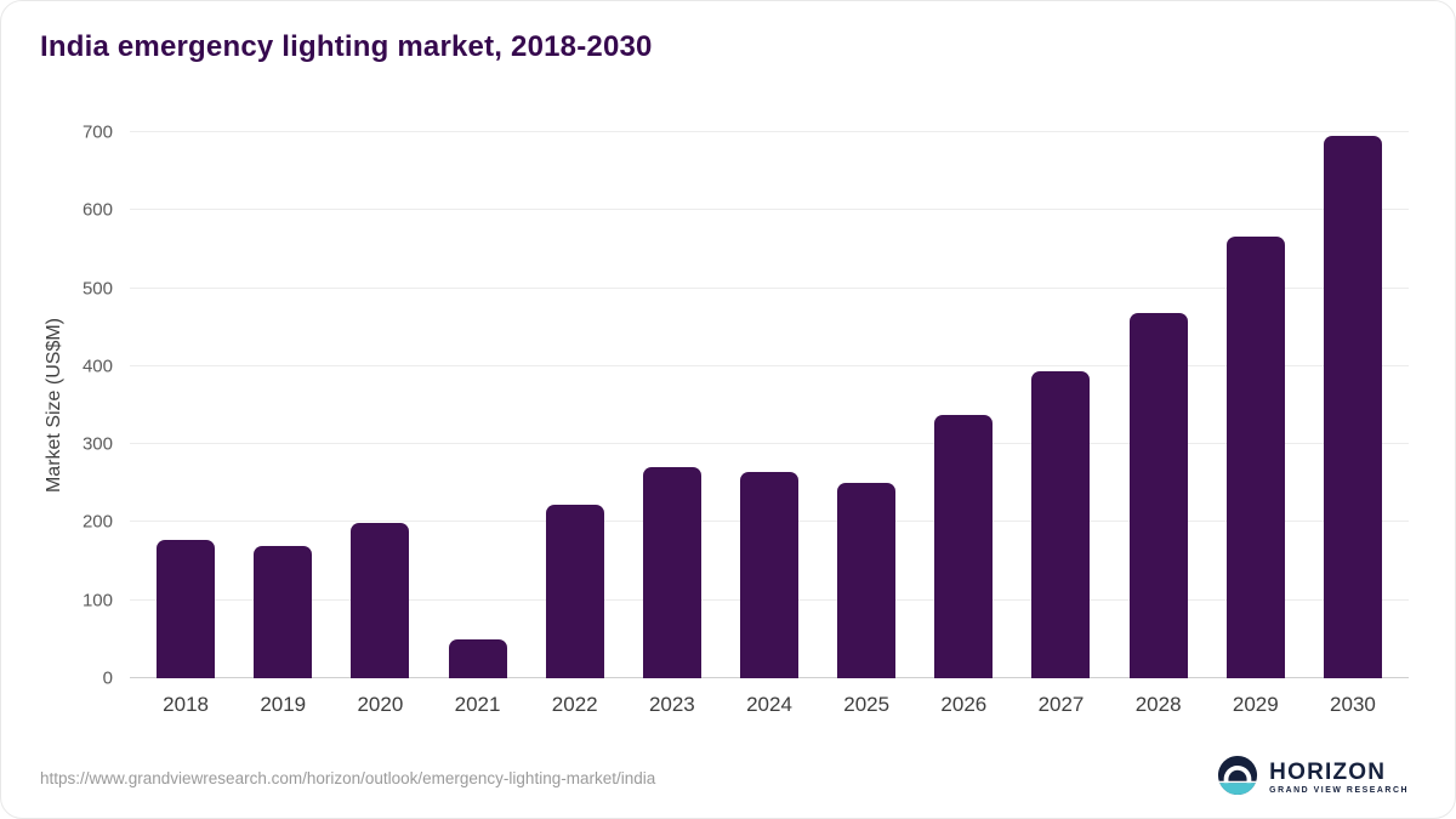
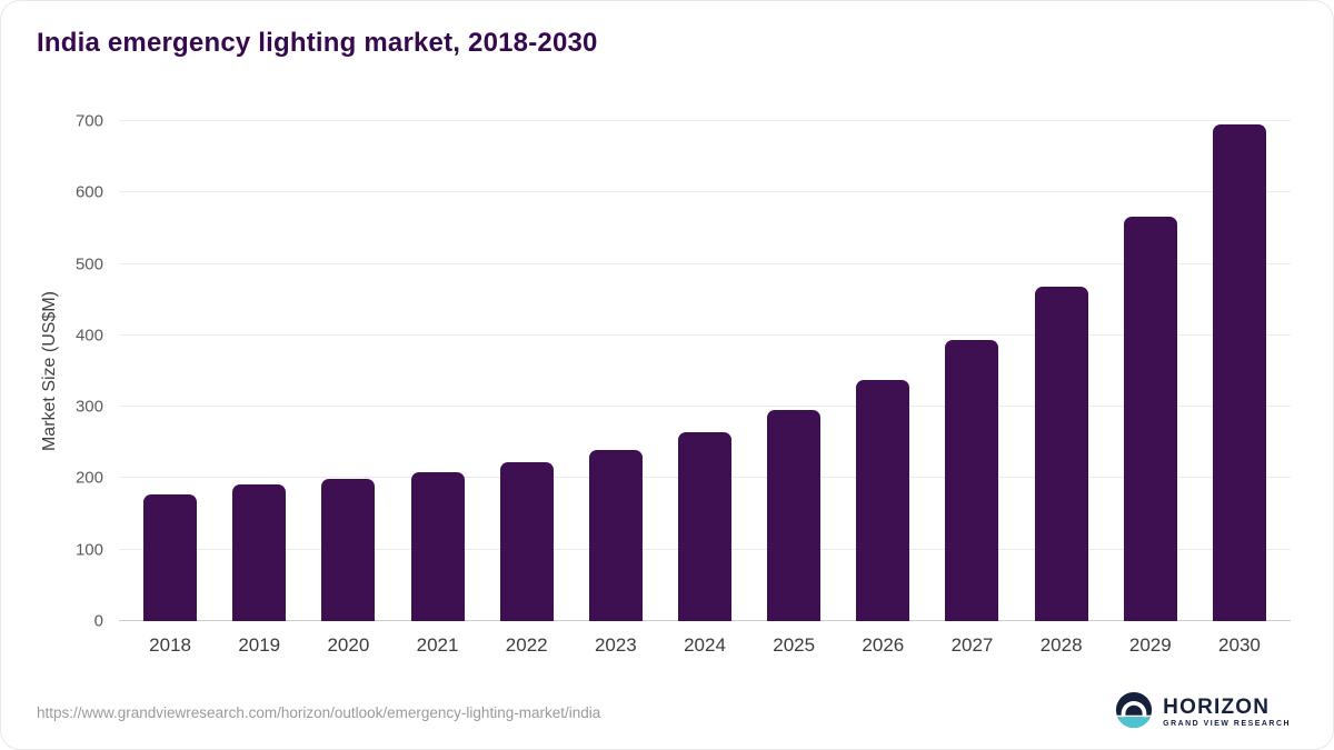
2019: 170 -> 190
2021: 50 -> 210
2023: 270 -> 240
2025: 250 -> 300
